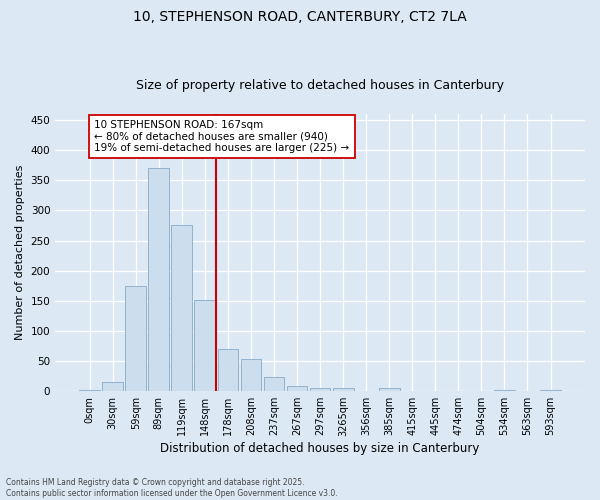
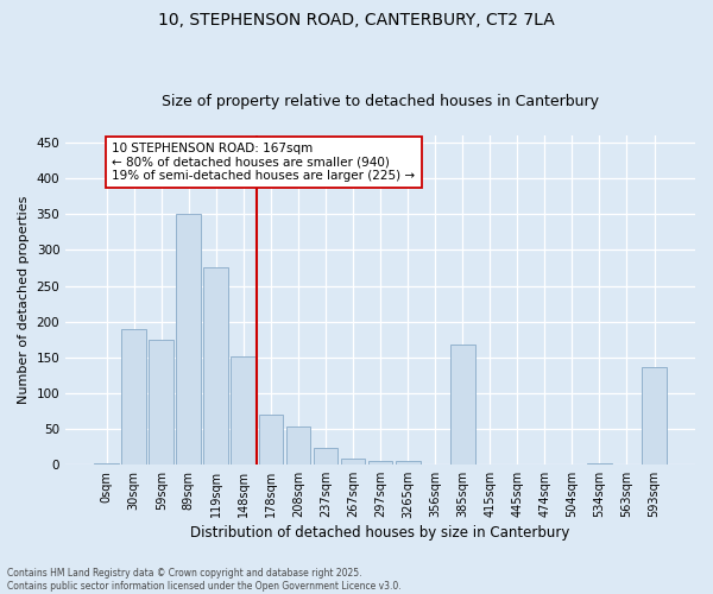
30sqm: 16 -> 190
89sqm: 370 -> 350
385sqm: 6 -> 168
593sqm: 2 -> 136
